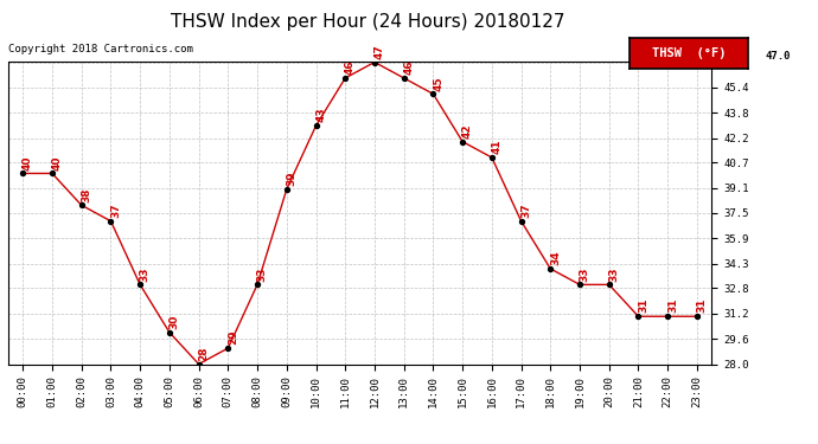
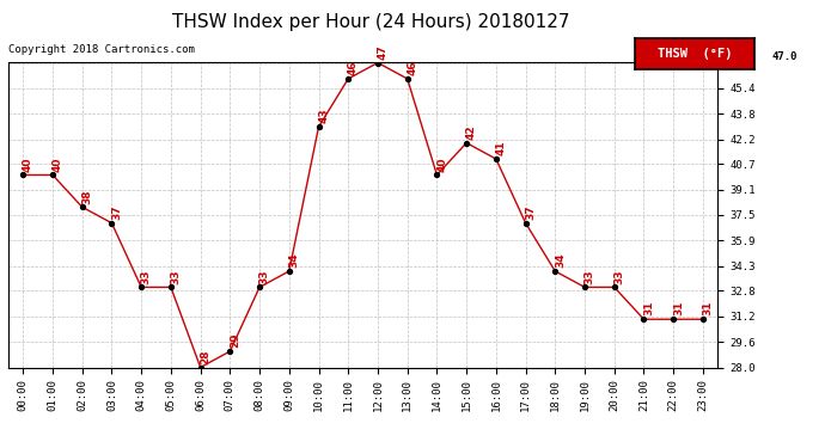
05:00: 30 -> 33
09:00: 39 -> 34
14:00: 45 -> 40
